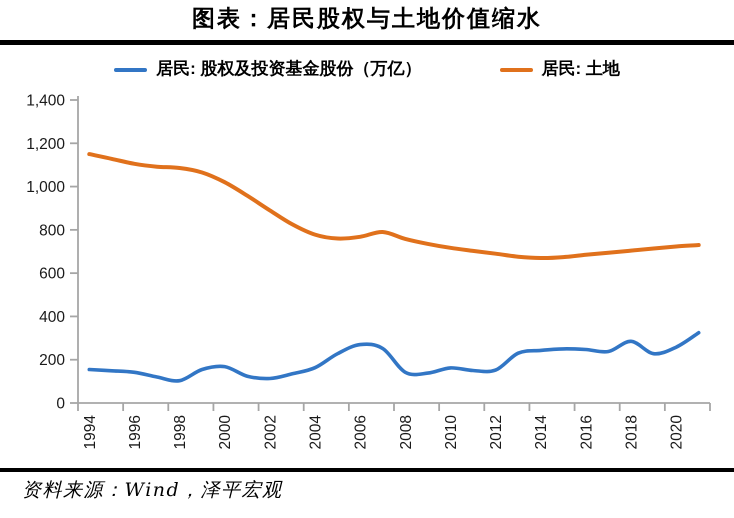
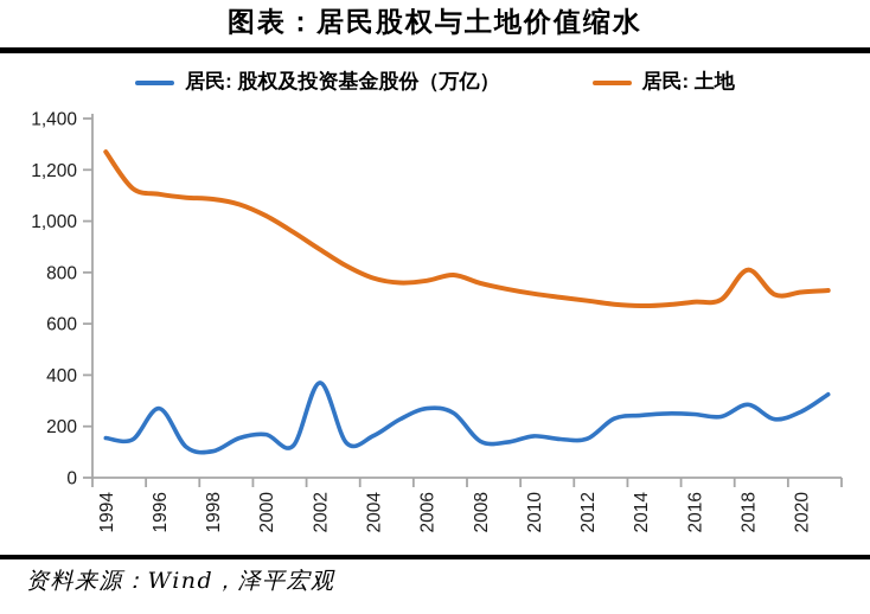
居民: 土地/1994: 1150 -> 1270
居民: 股权及投资基金股份（万亿）/1996: 140 -> 270
居民: 股权及投资基金股份（万亿）/2002: 110 -> 370
居民: 土地/2018: 700 -> 810
